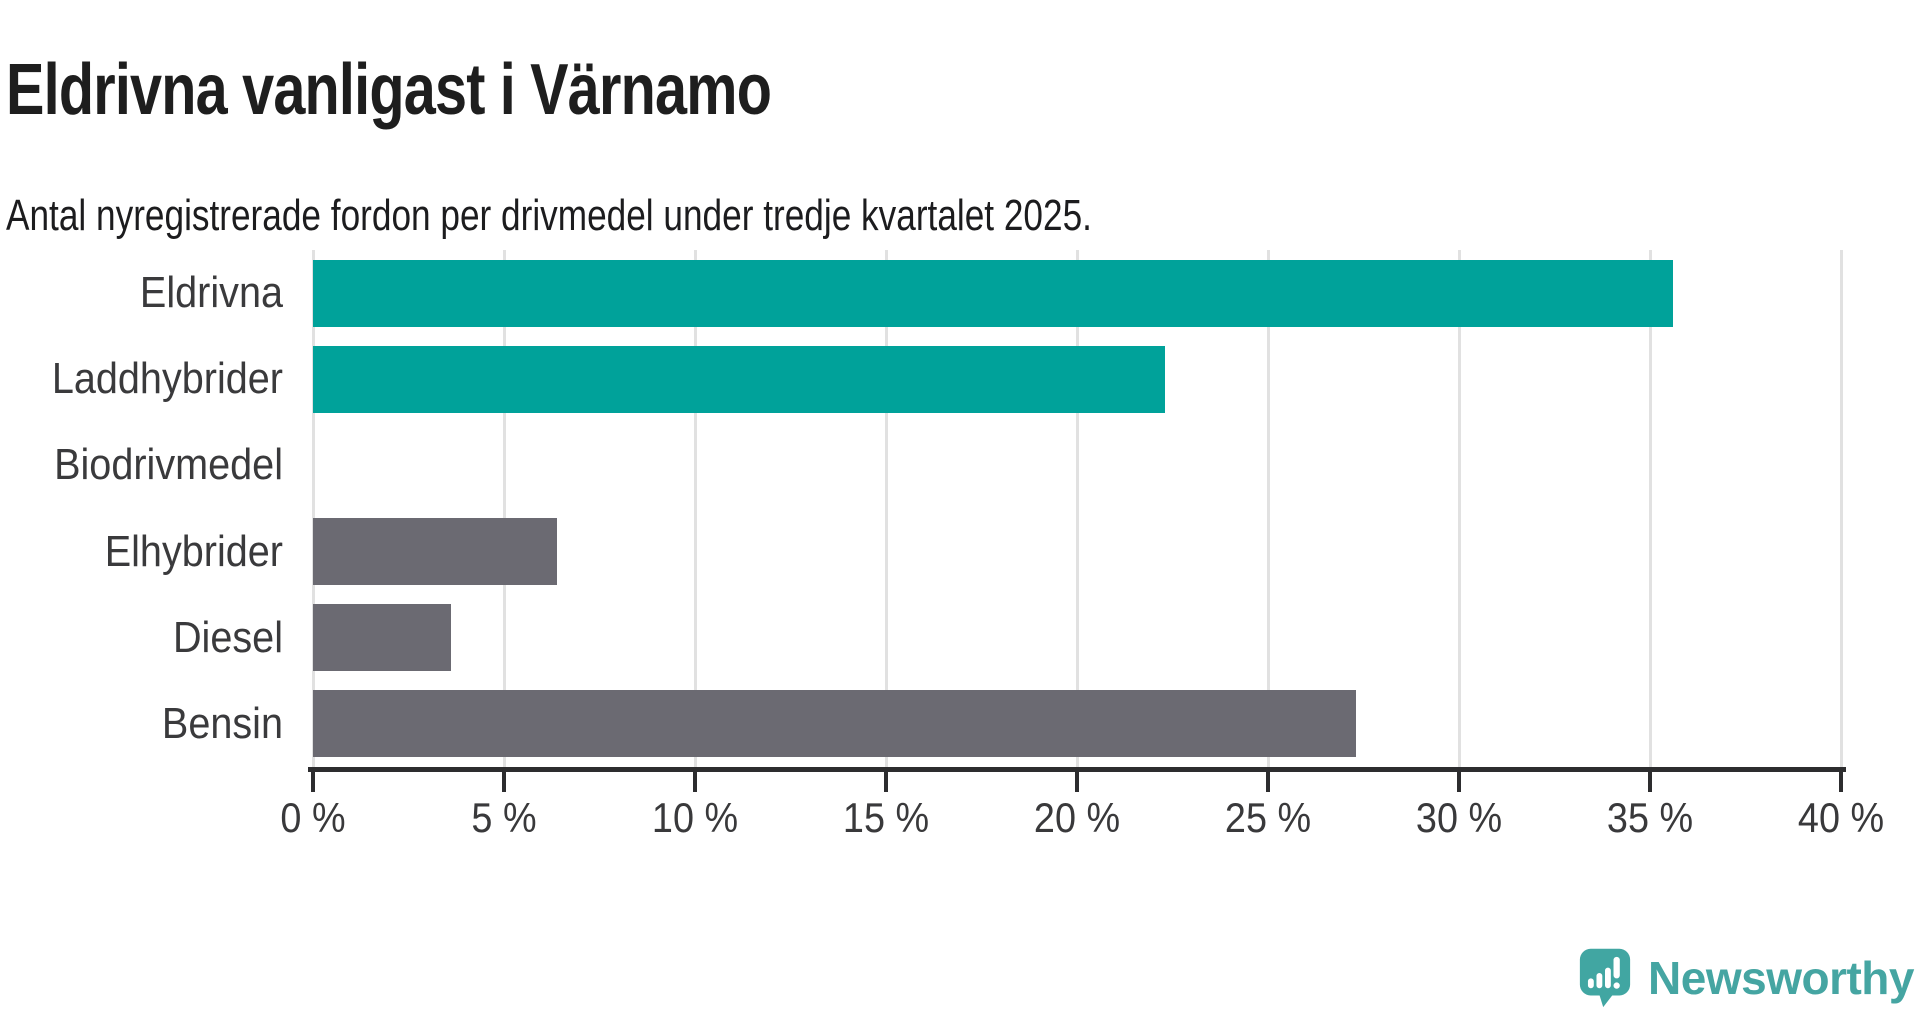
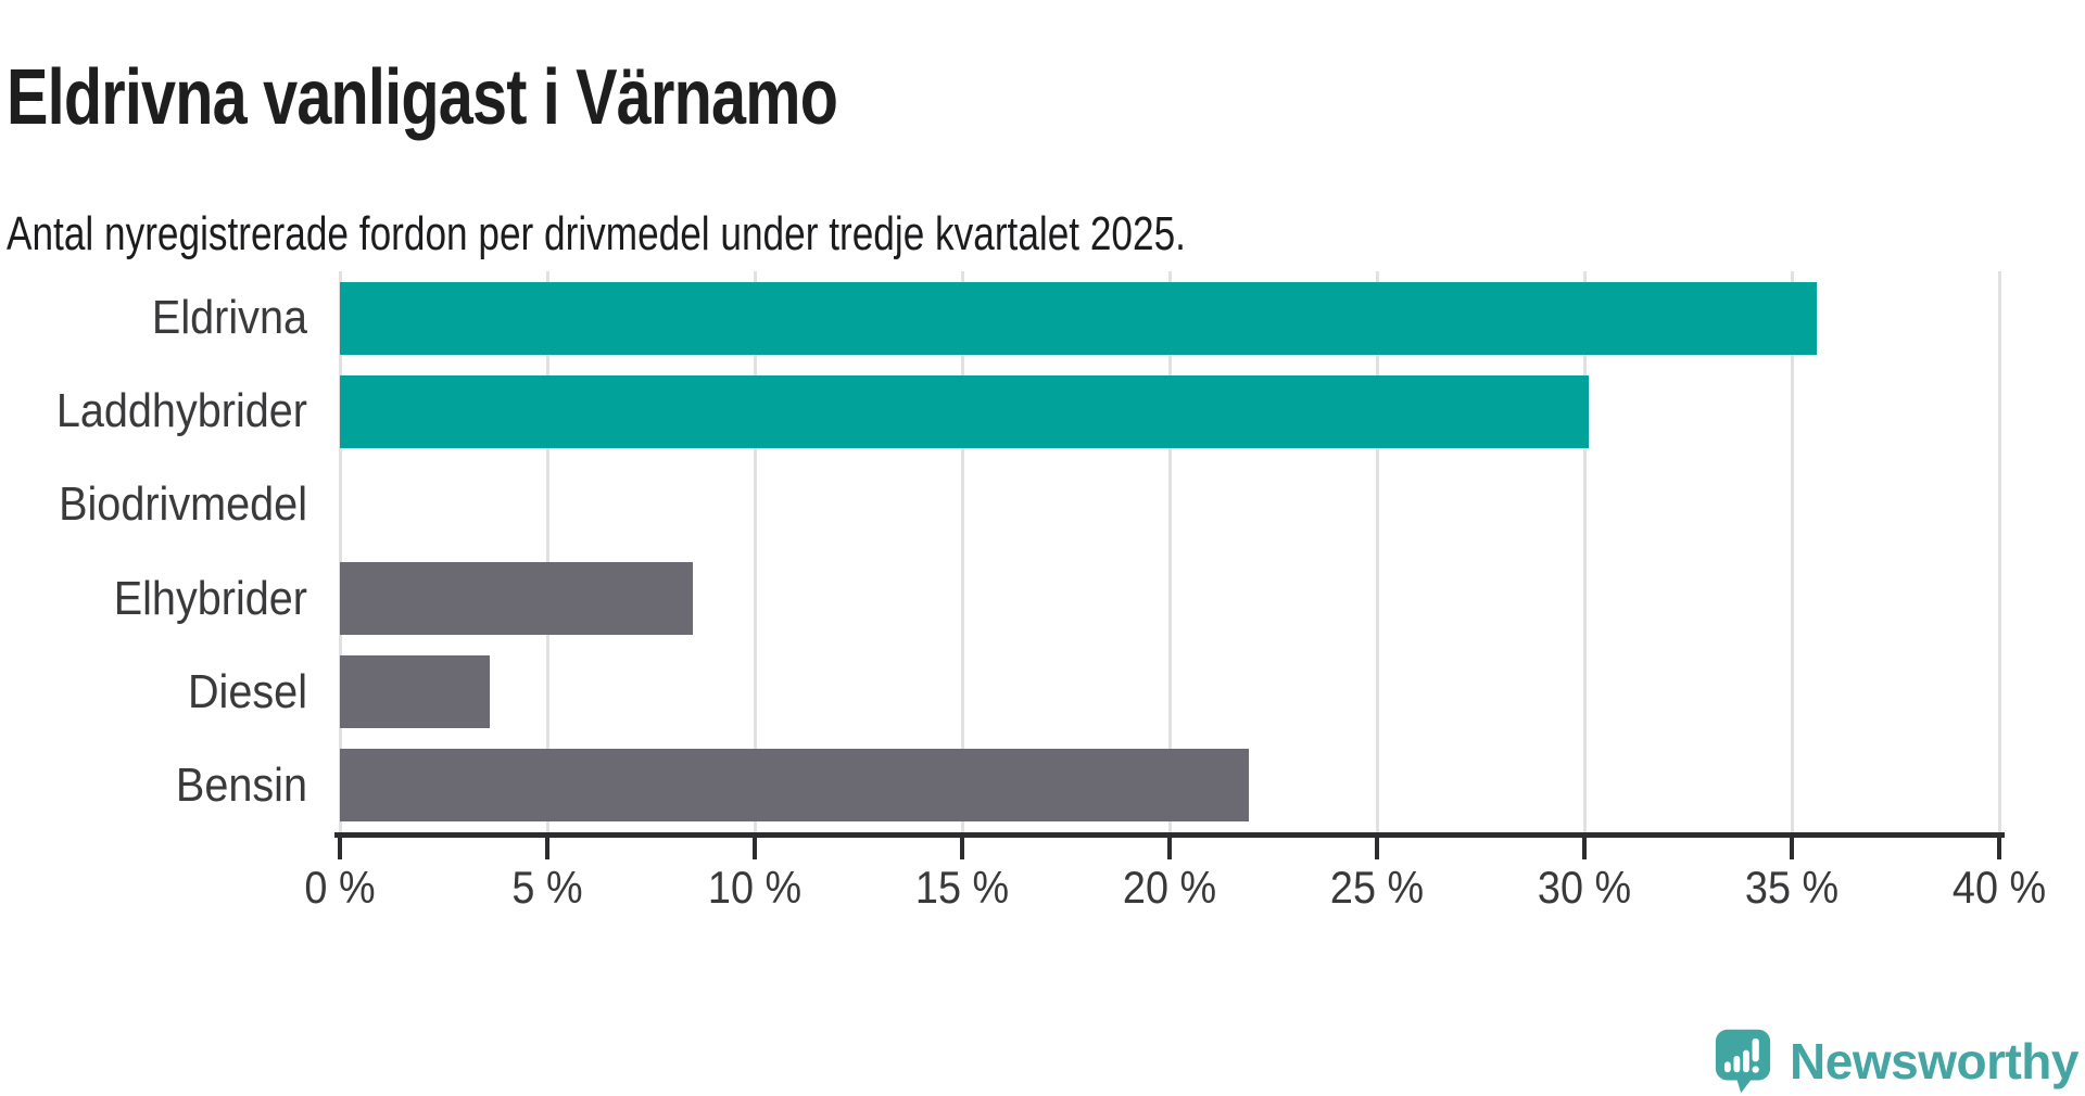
Laddhybrider: 22.3% -> 30.1%
Elhybrider: 6.4% -> 8.5%
Bensin: 27.3% -> 21.9%
